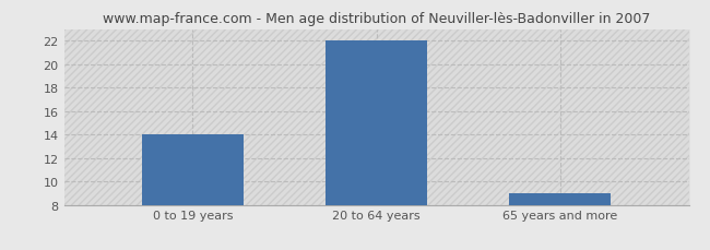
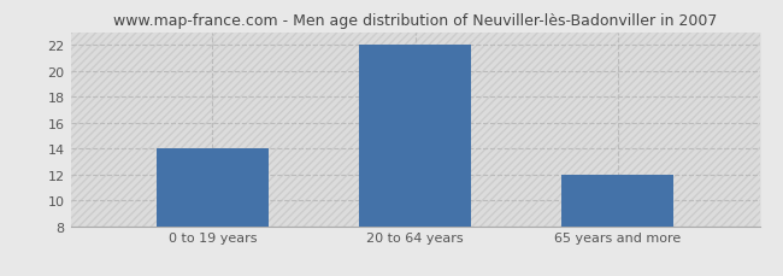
65 years and more: 9 -> 12
